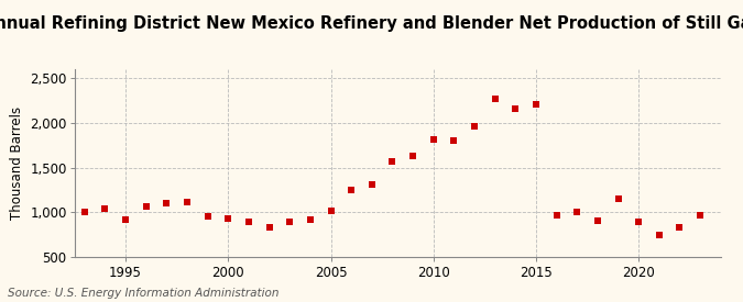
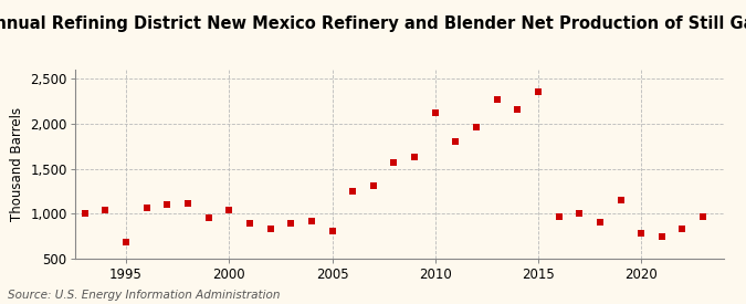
1995: 920 -> 680
2000: 930 -> 1,040
2005: 1,010 -> 800
2010: 1,820 -> 2,120
2015: 2,220 -> 2,360
2020: 900 -> 780
